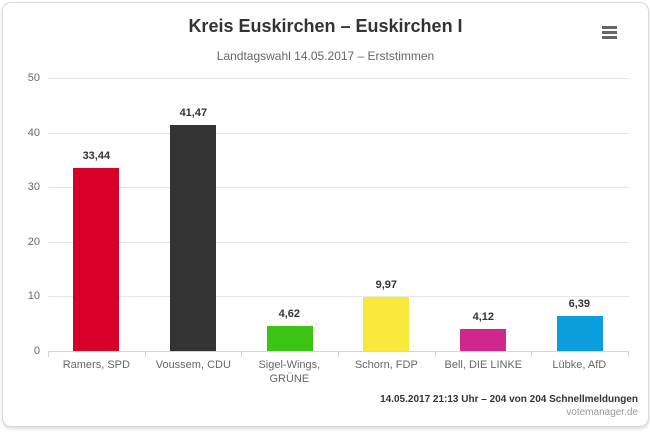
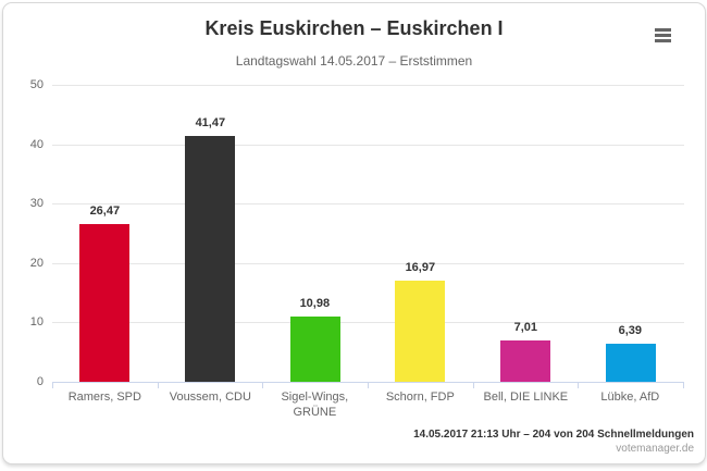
Ramers, SPD: 33,44 -> 26,47
Sigel-Wings, GRÜNE: 4,62 -> 10,98
Schorn, FDP: 9,97 -> 16,97
Bell, DIE LINKE: 4,12 -> 7,01
